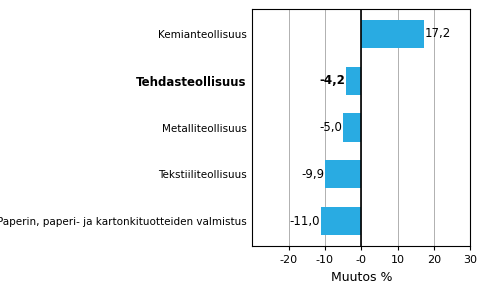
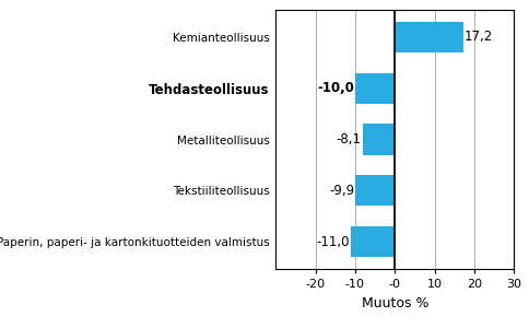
Tehdasteollisuus: -4,2 -> -10,0
Metalliteollisuus: -5,0 -> -8,1
